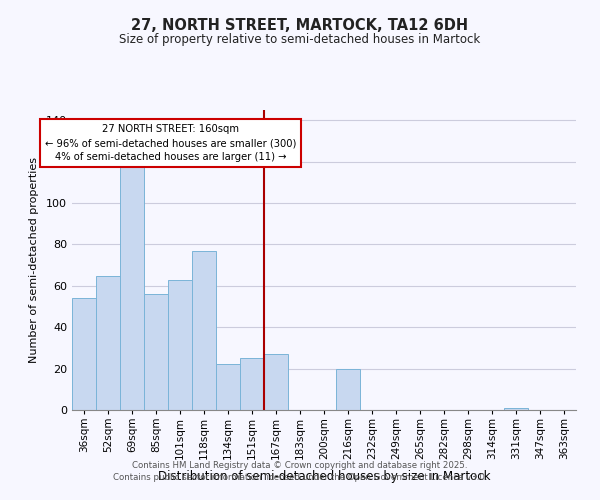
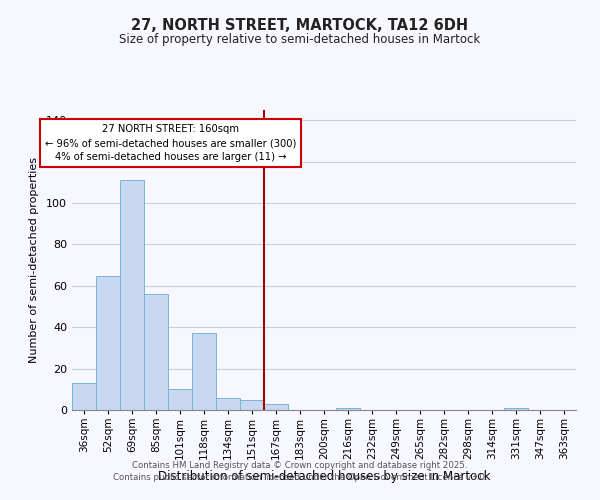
36sqm: 54 -> 13
69sqm: 118 -> 111
101sqm: 63 -> 10
118sqm: 77 -> 37
134sqm: 22 -> 6
151sqm: 25 -> 5
167sqm: 27 -> 3
216sqm: 20 -> 1
